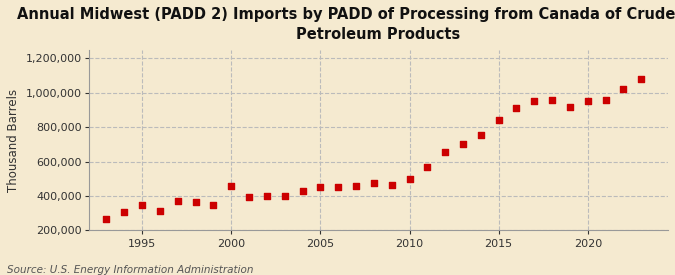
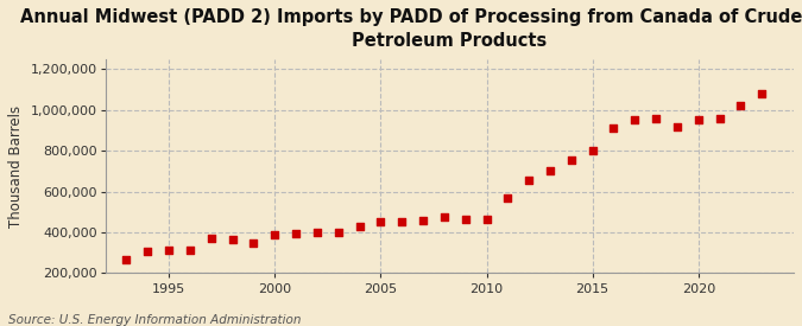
1995: 350,000 -> 320,000
2000: 460,000 -> 390,000
2010: 500,000 -> 460,000
2015: 840,000 -> 800,000
